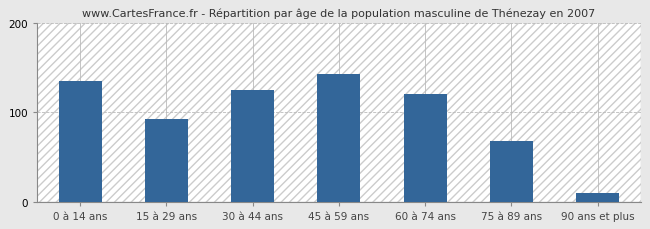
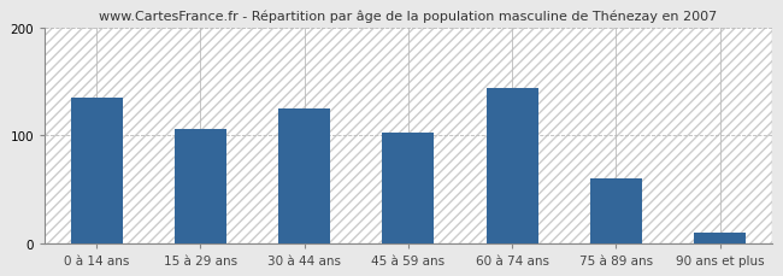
15 à 29 ans: 92 -> 106
45 à 59 ans: 143 -> 102
60 à 74 ans: 120 -> 144
75 à 89 ans: 68 -> 60
